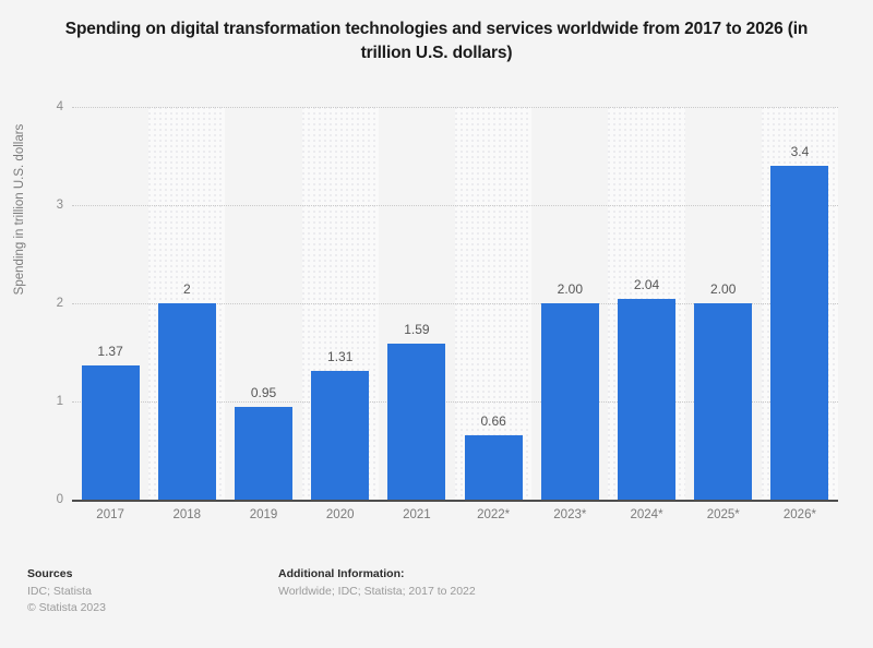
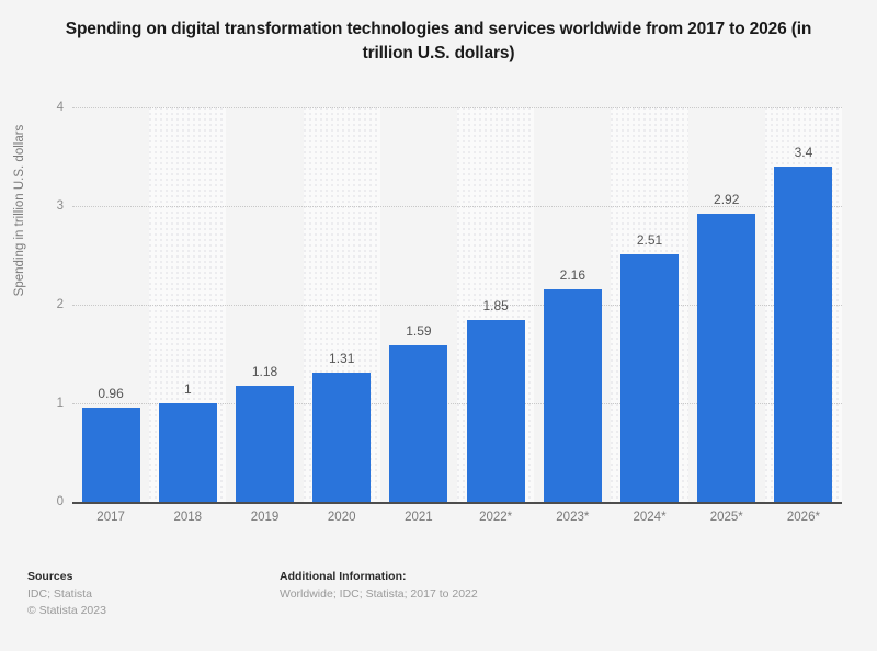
2017: 1.37 -> 0.96
2018: 2 -> 1
2019: 0.95 -> 1.18
2022*: 0.66 -> 1.85
2023*: 2.00 -> 2.16
2024*: 2.04 -> 2.51
2025*: 2.00 -> 2.92
